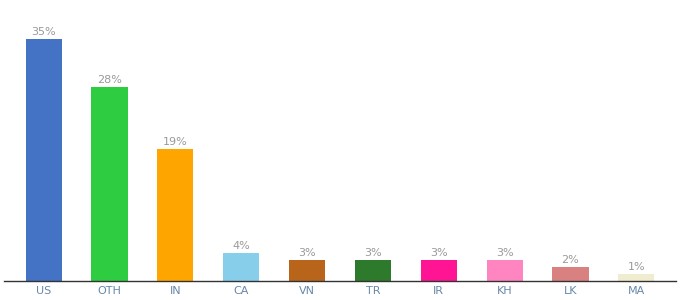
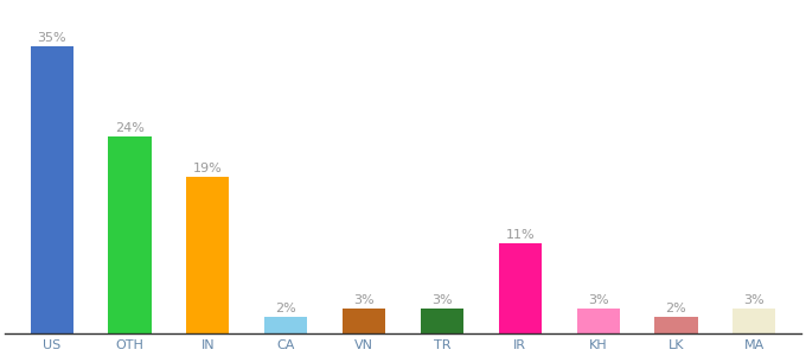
OTH: 28% -> 24%
CA: 4% -> 2%
IR: 3% -> 11%
MA: 1% -> 3%
